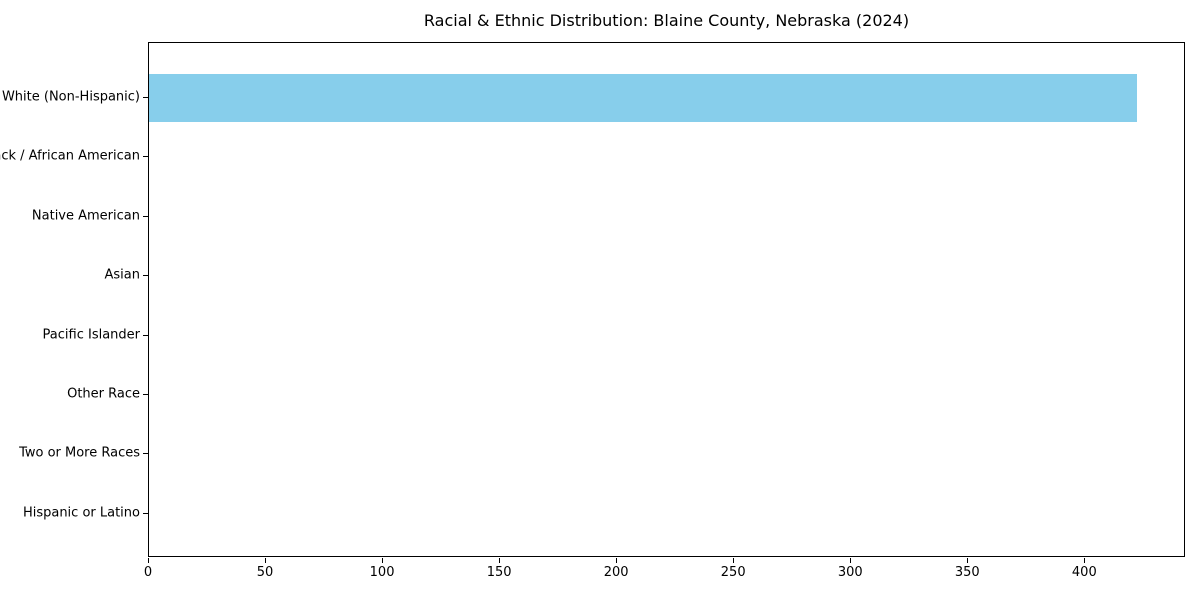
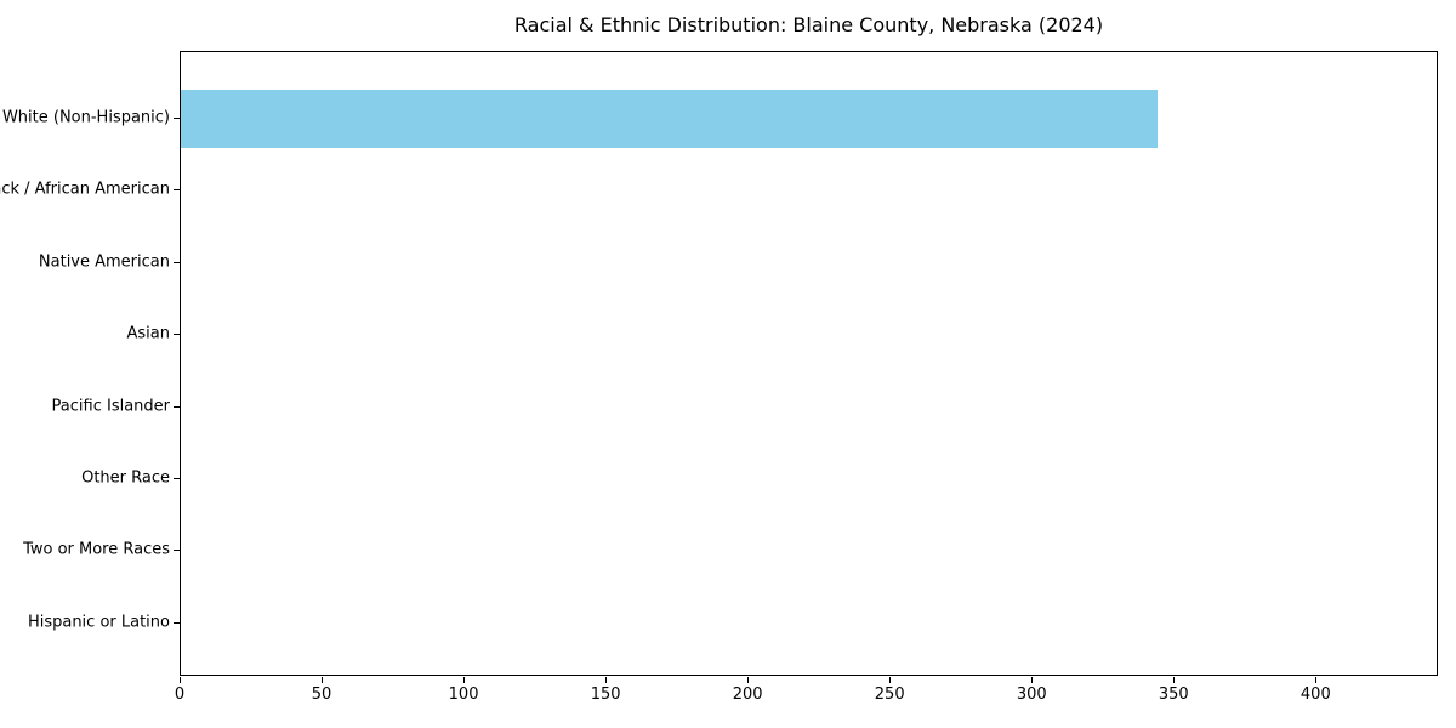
White (Non-Hispanic): 422 -> 344
